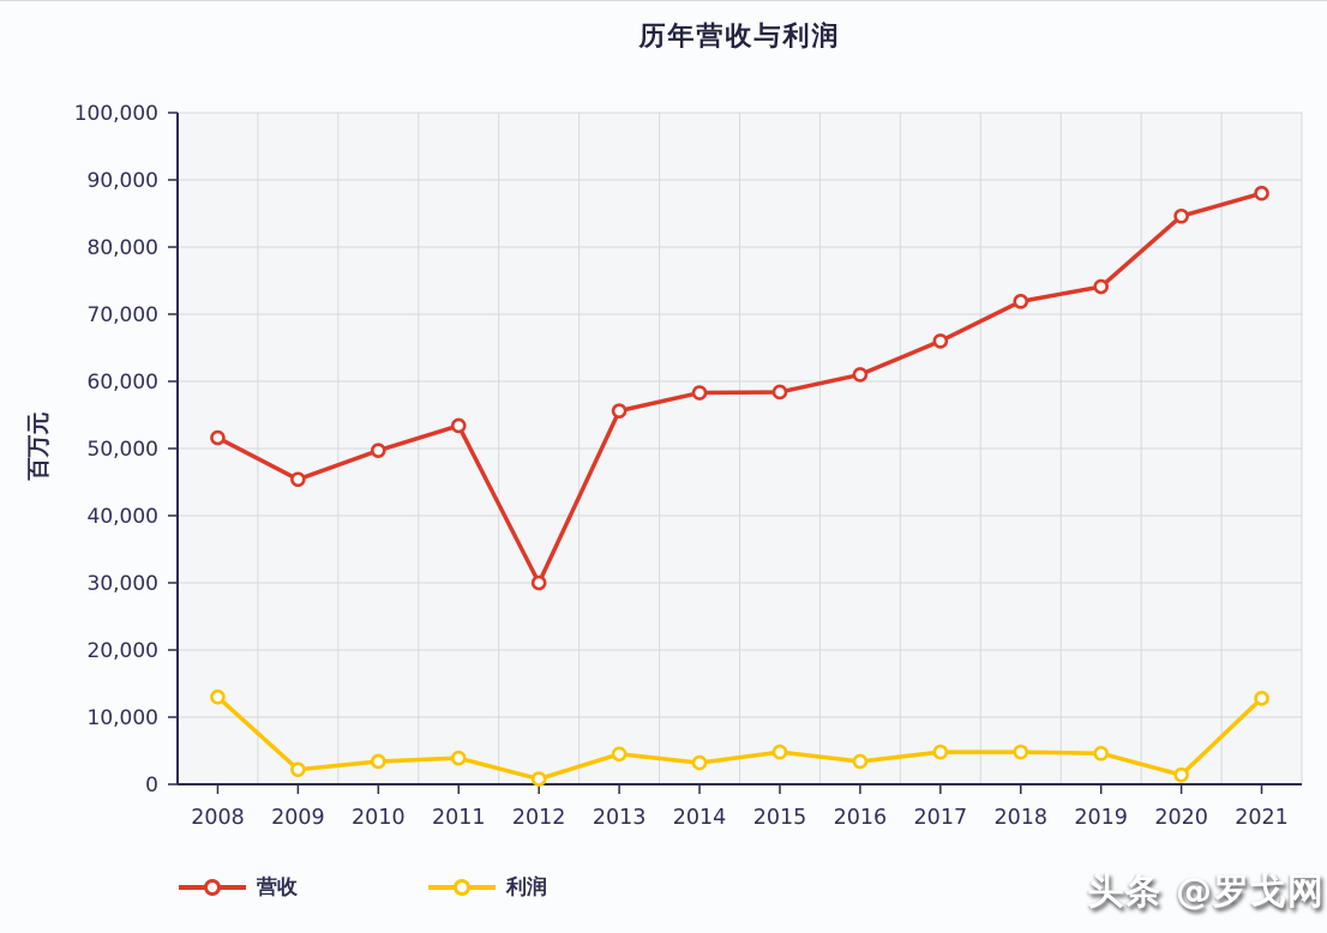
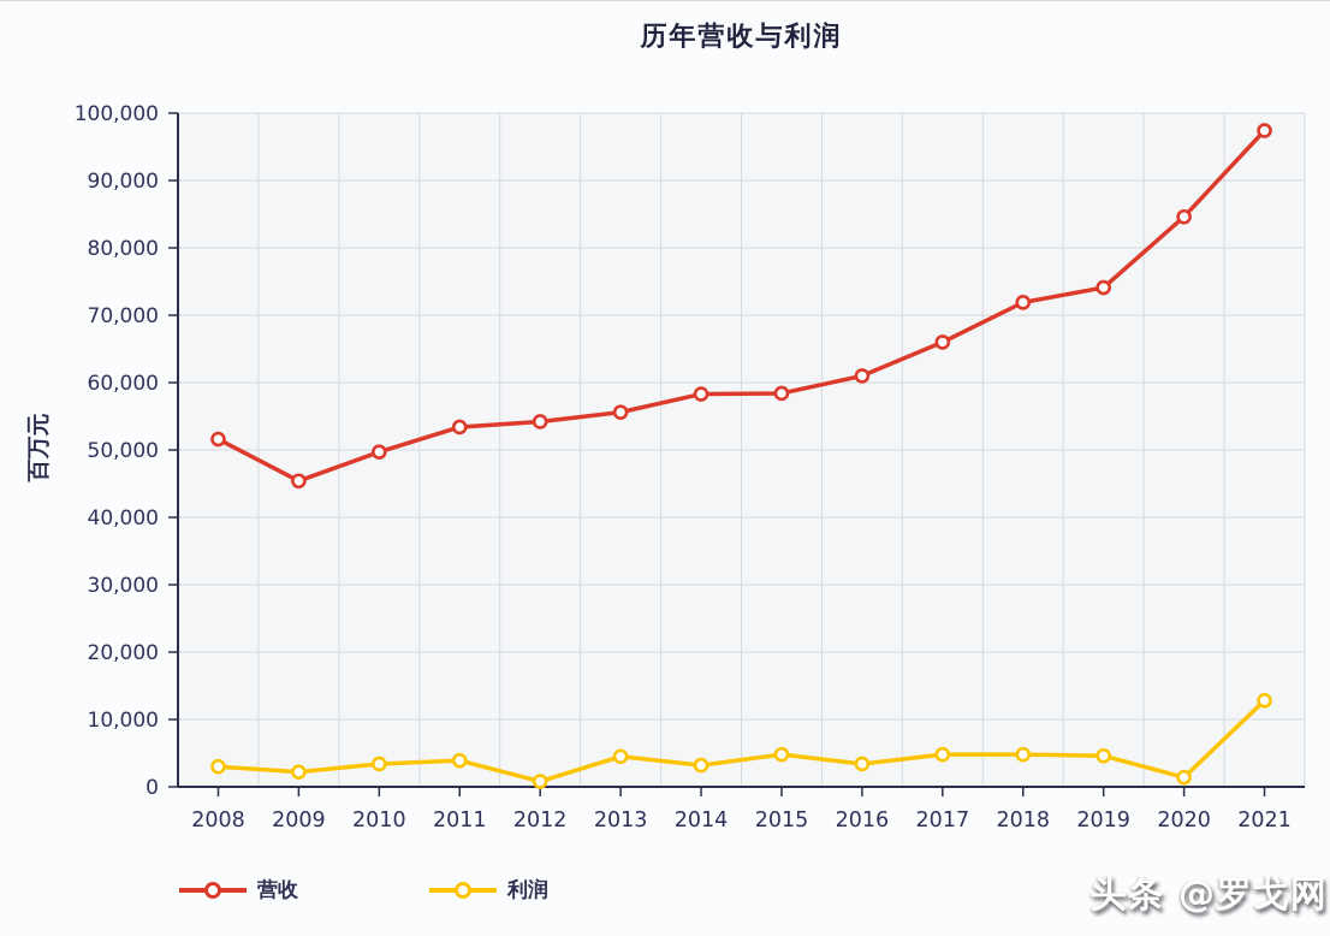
利润/2008: 13000 -> 3000
营收/2012: 30000 -> 54000
营收/2021: 88000 -> 97000
